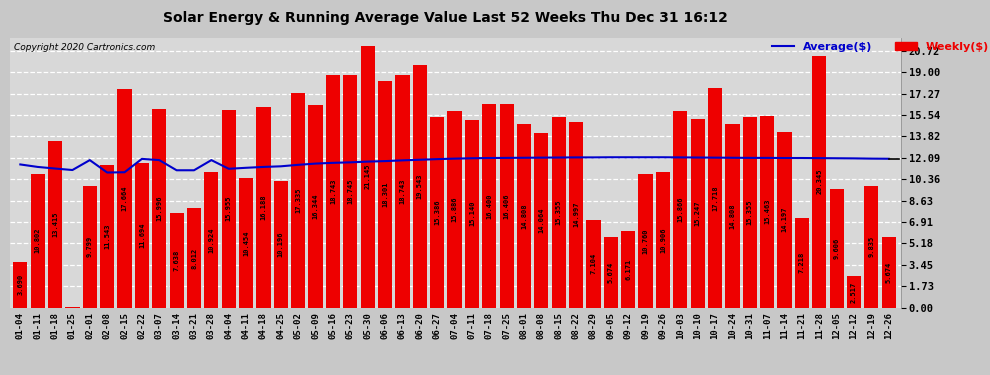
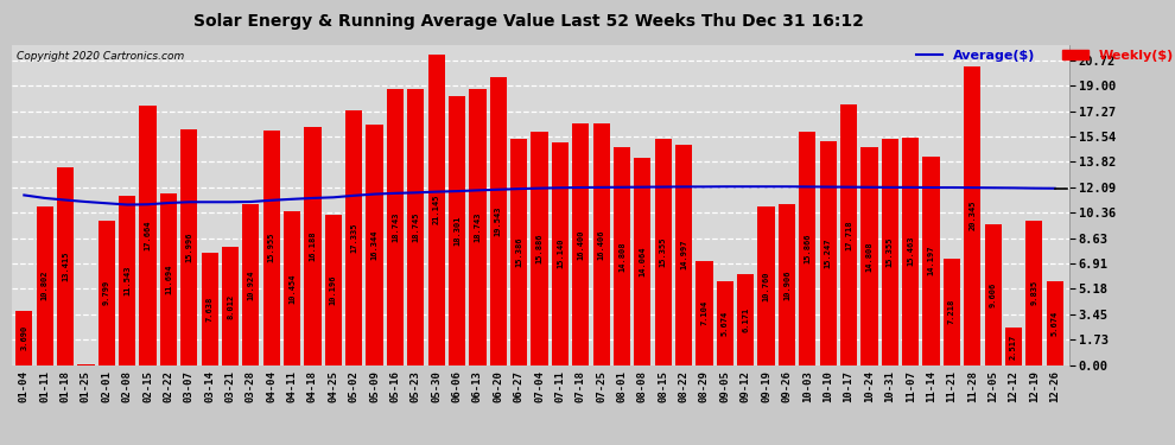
Average($)/02-01: 11.9 -> 11.0
Average($)/02-22: 12.0 -> 11.0
Average($)/03-07: 11.9 -> 11.1
Average($)/03-28: 11.9 -> 11.1
